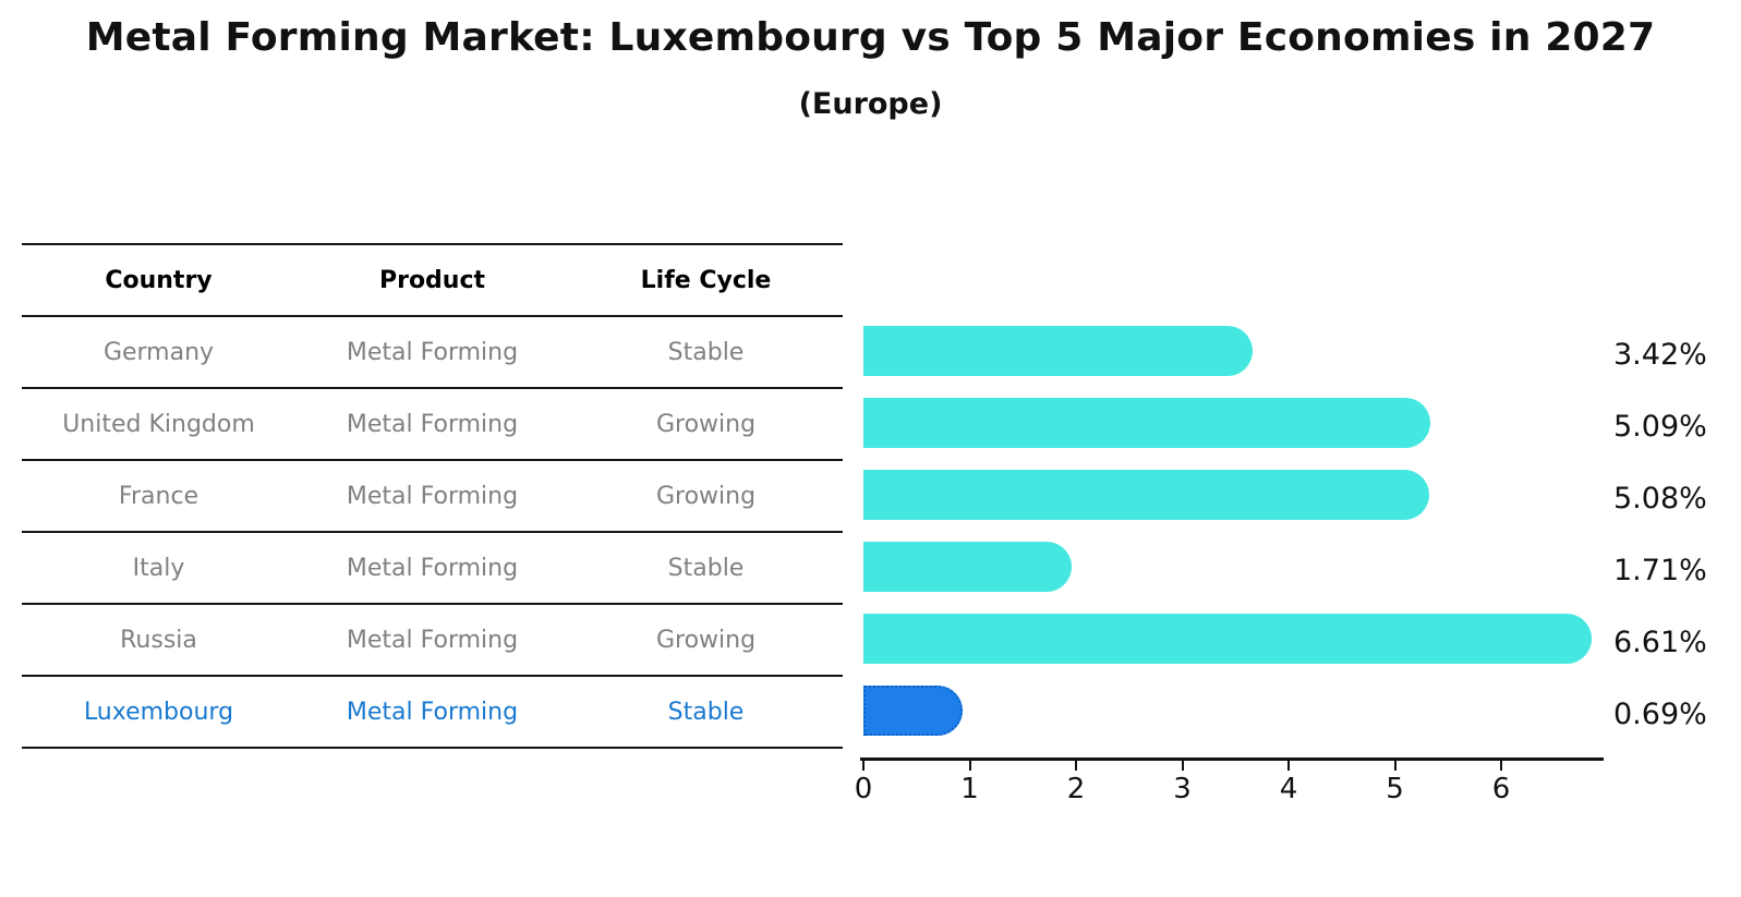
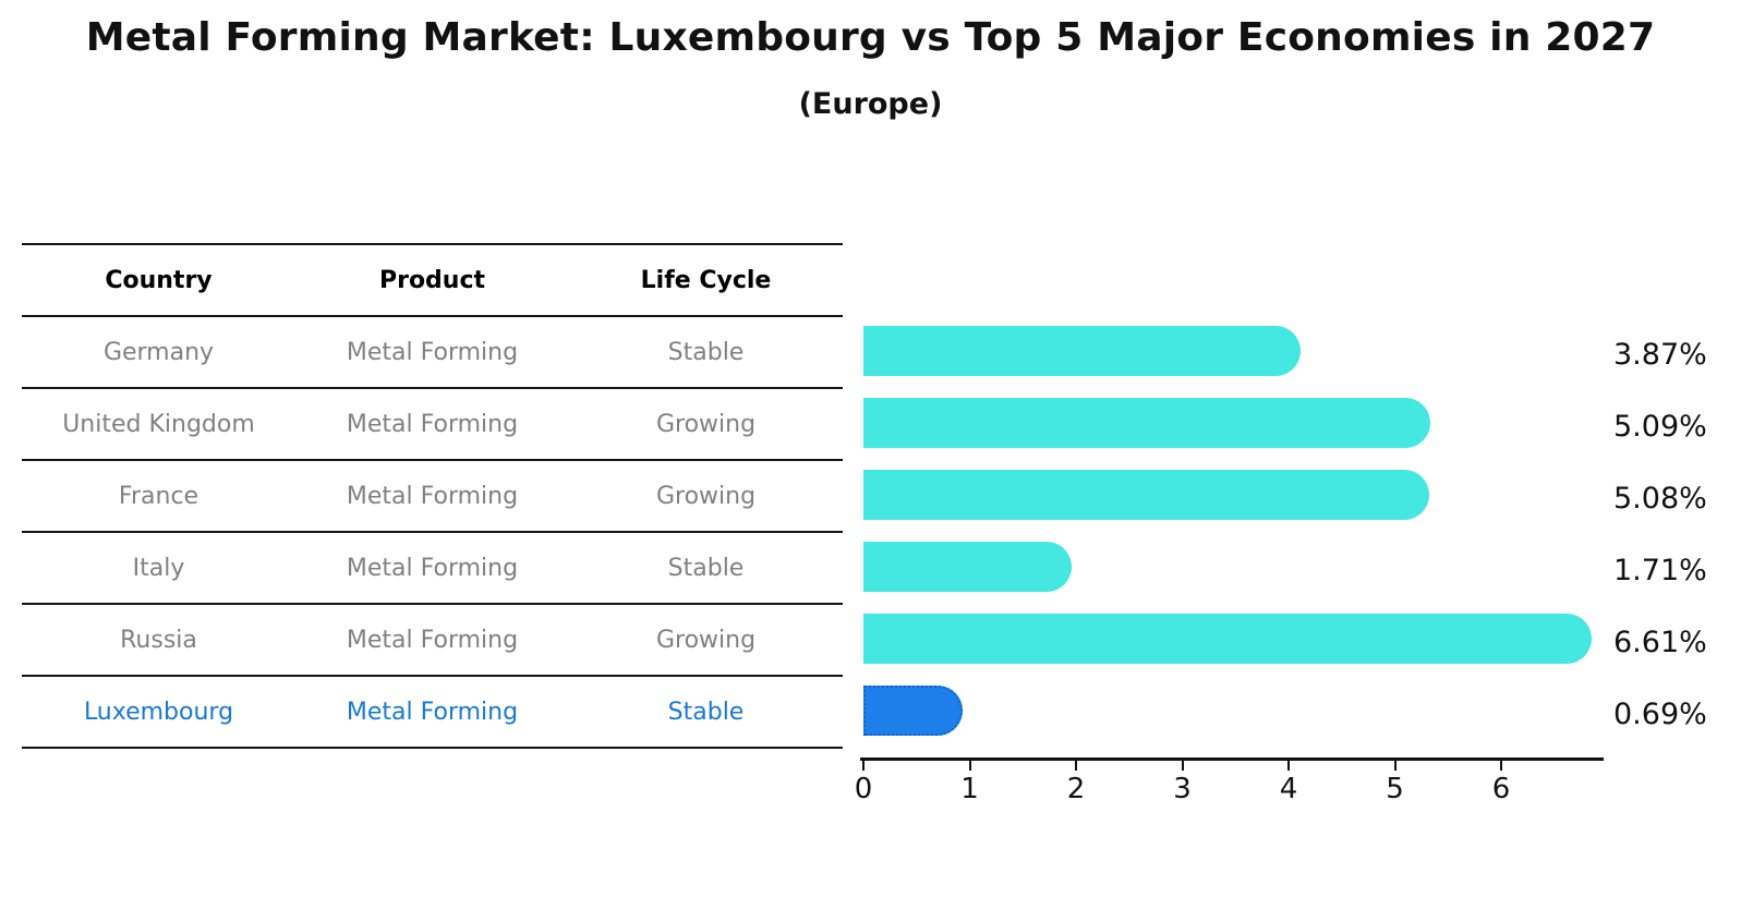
Germany: 3.42% -> 3.87%
